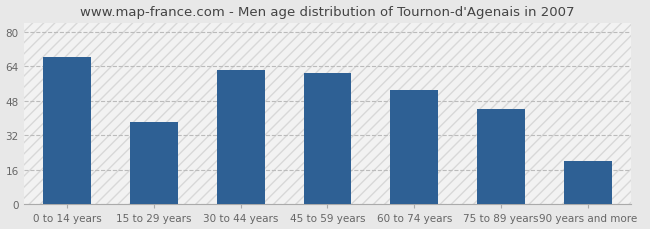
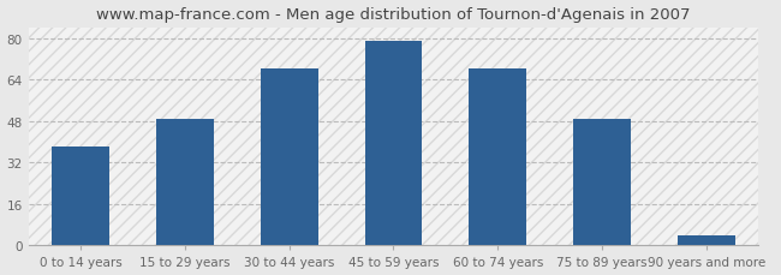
0 to 14 years: 68 -> 38
15 to 29 years: 38 -> 49
30 to 44 years: 62 -> 68
45 to 59 years: 61 -> 79
60 to 74 years: 53 -> 68
75 to 89 years: 44 -> 49
90 years and more: 20 -> 4
